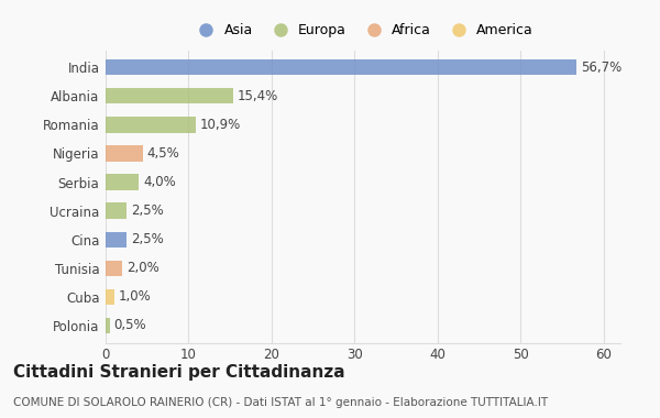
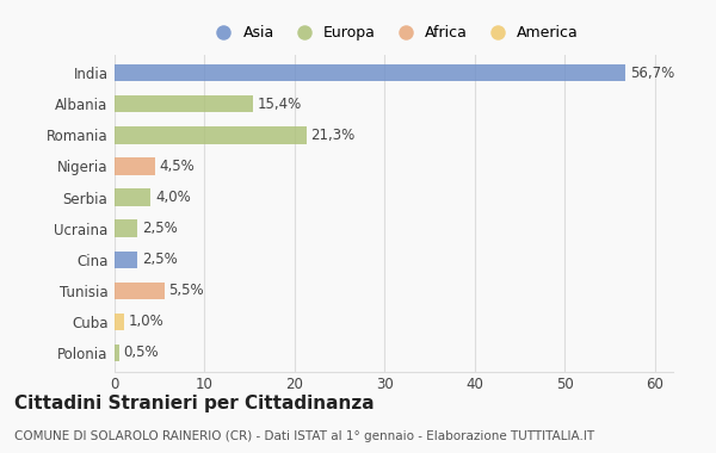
Romania: 10,9% -> 21,3%
Tunisia: 2,0% -> 5,5%
